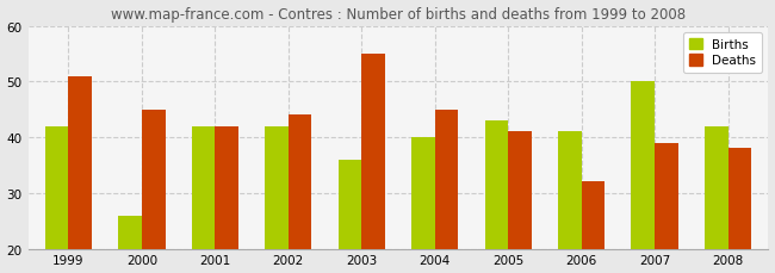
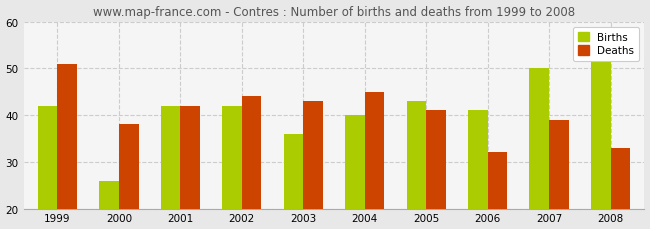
Deaths/2000: 45 -> 38
Deaths/2003: 55 -> 43
Births/2008: 42 -> 52
Deaths/2008: 38 -> 33
